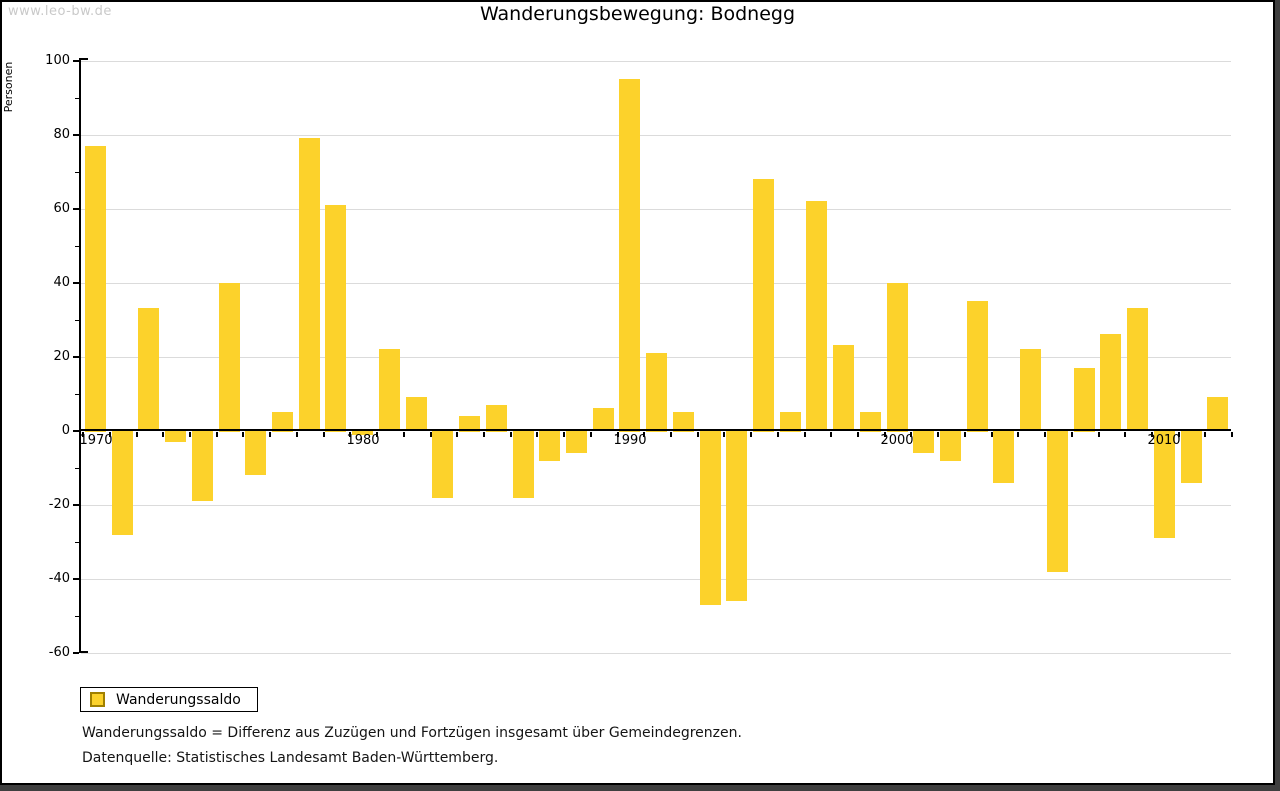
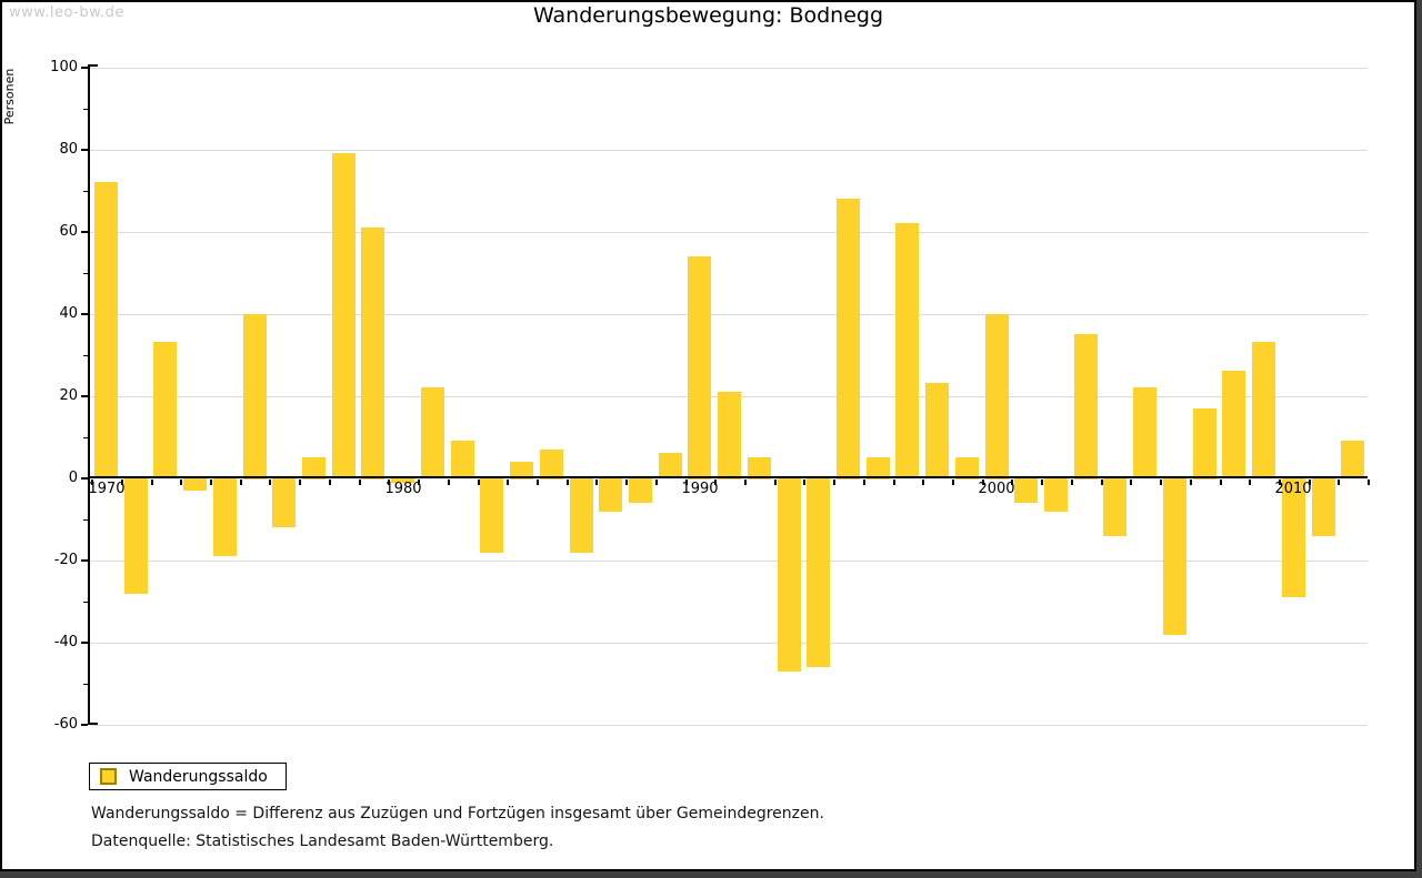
1970: 77 -> 72
1990: 95 -> 54
